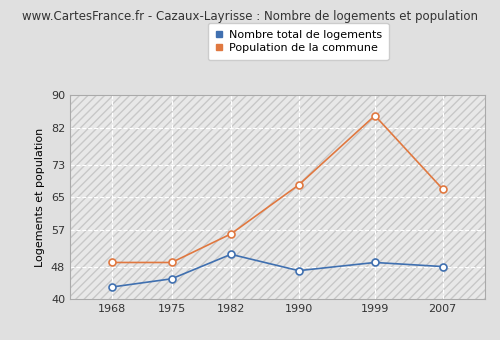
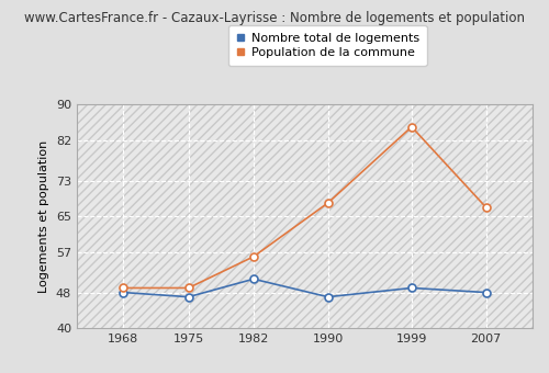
Nombre total de logements/1968: 43 -> 48
Nombre total de logements/1975: 45 -> 47
